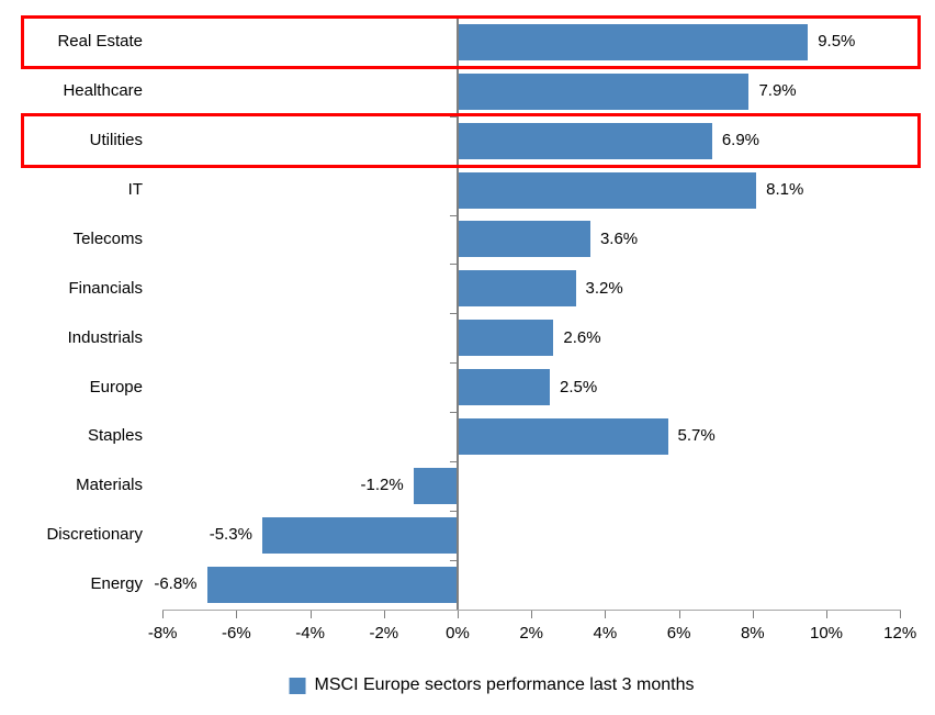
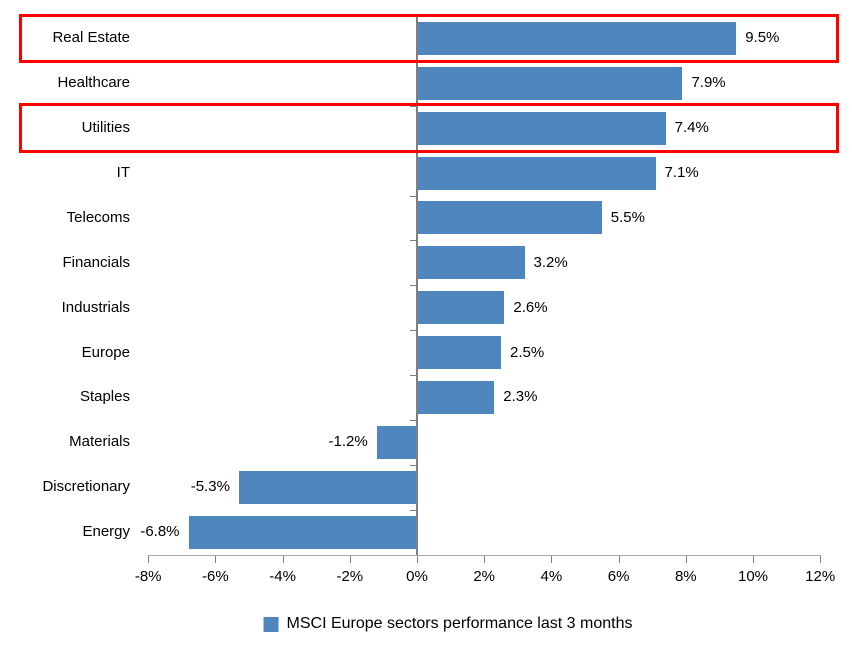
Utilities: 6.9% -> 7.4%
IT: 8.1% -> 7.1%
Telecoms: 3.6% -> 5.5%
Staples: 5.7% -> 2.3%
